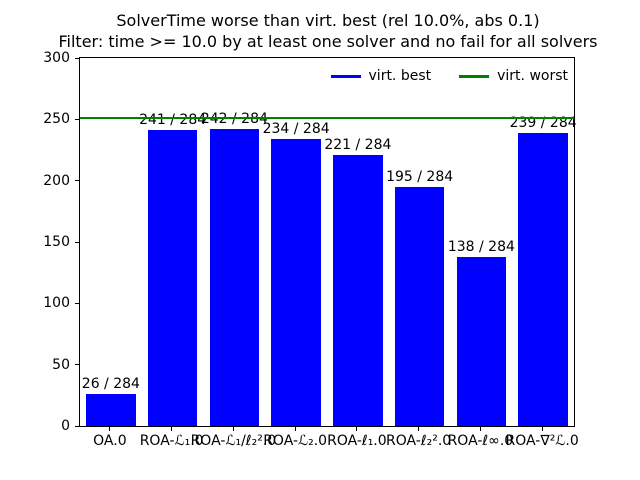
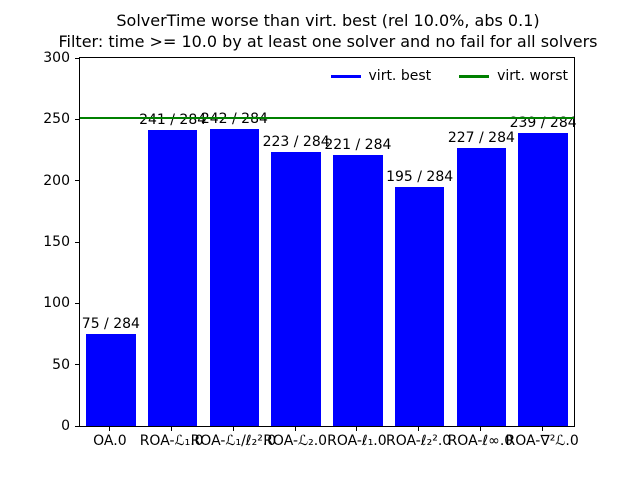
OA.0: 26 -> 75
ROA-ℒ₂.0: 234 -> 223
ROA-ℓ∞.0: 138 -> 227
